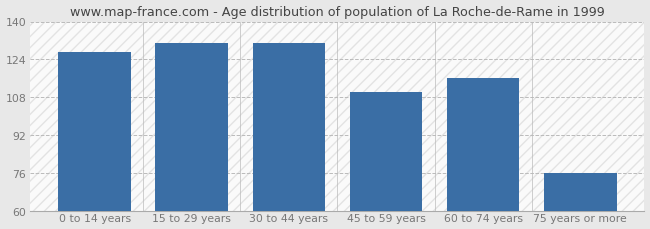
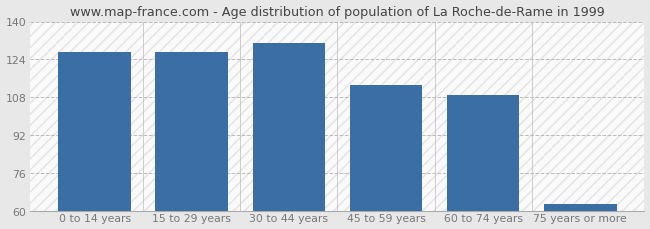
15 to 29 years: 131 -> 127
45 to 59 years: 110 -> 113
60 to 74 years: 116 -> 109
75 years or more: 76 -> 63
